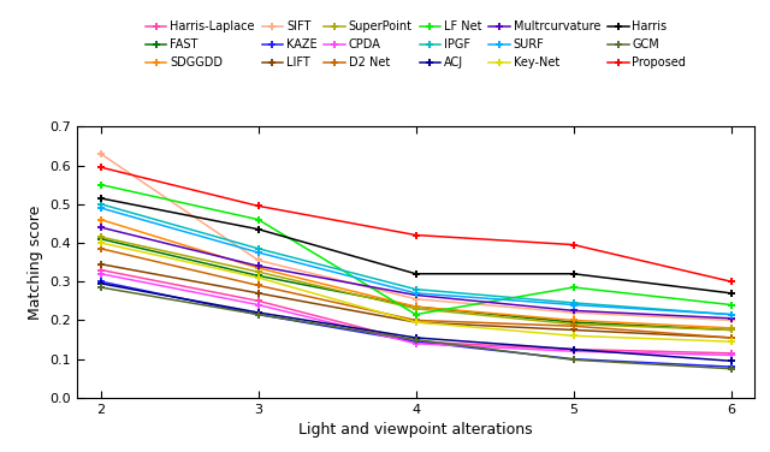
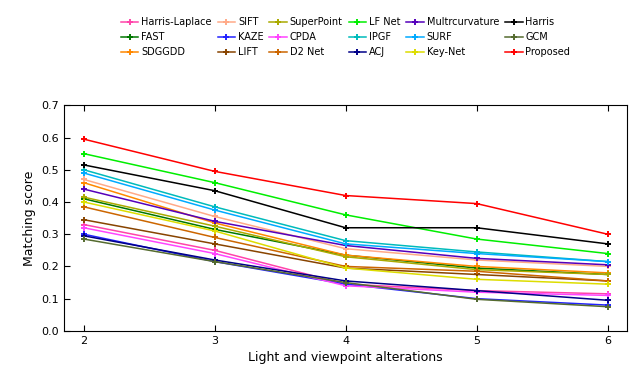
SIFT/2: 0.630 -> 0.470
LF Net/4: 0.215 -> 0.360
